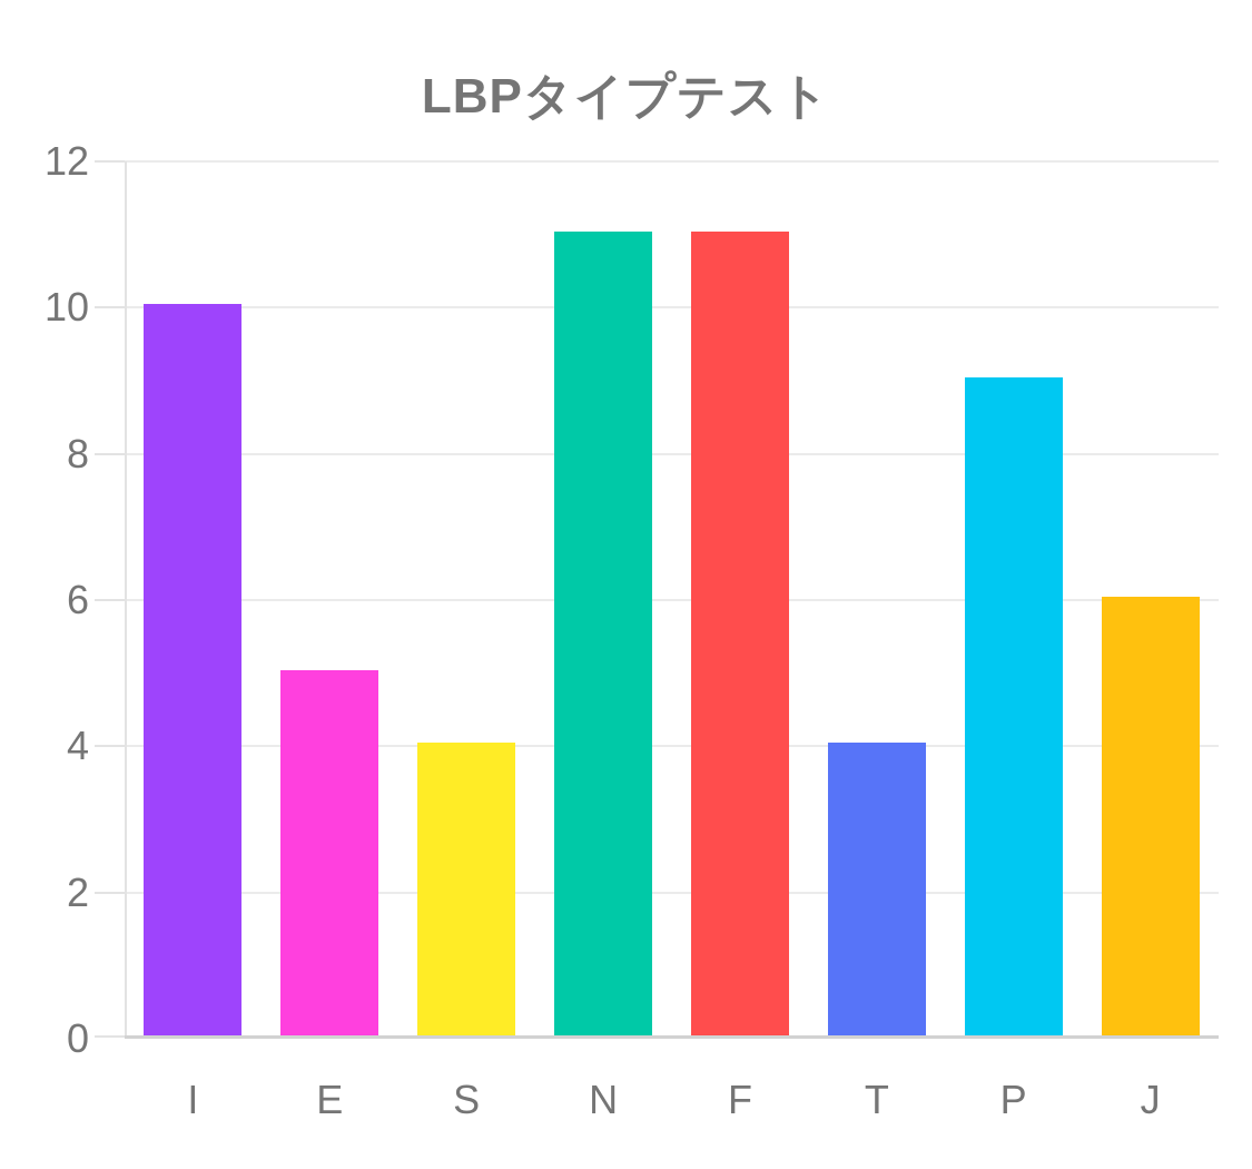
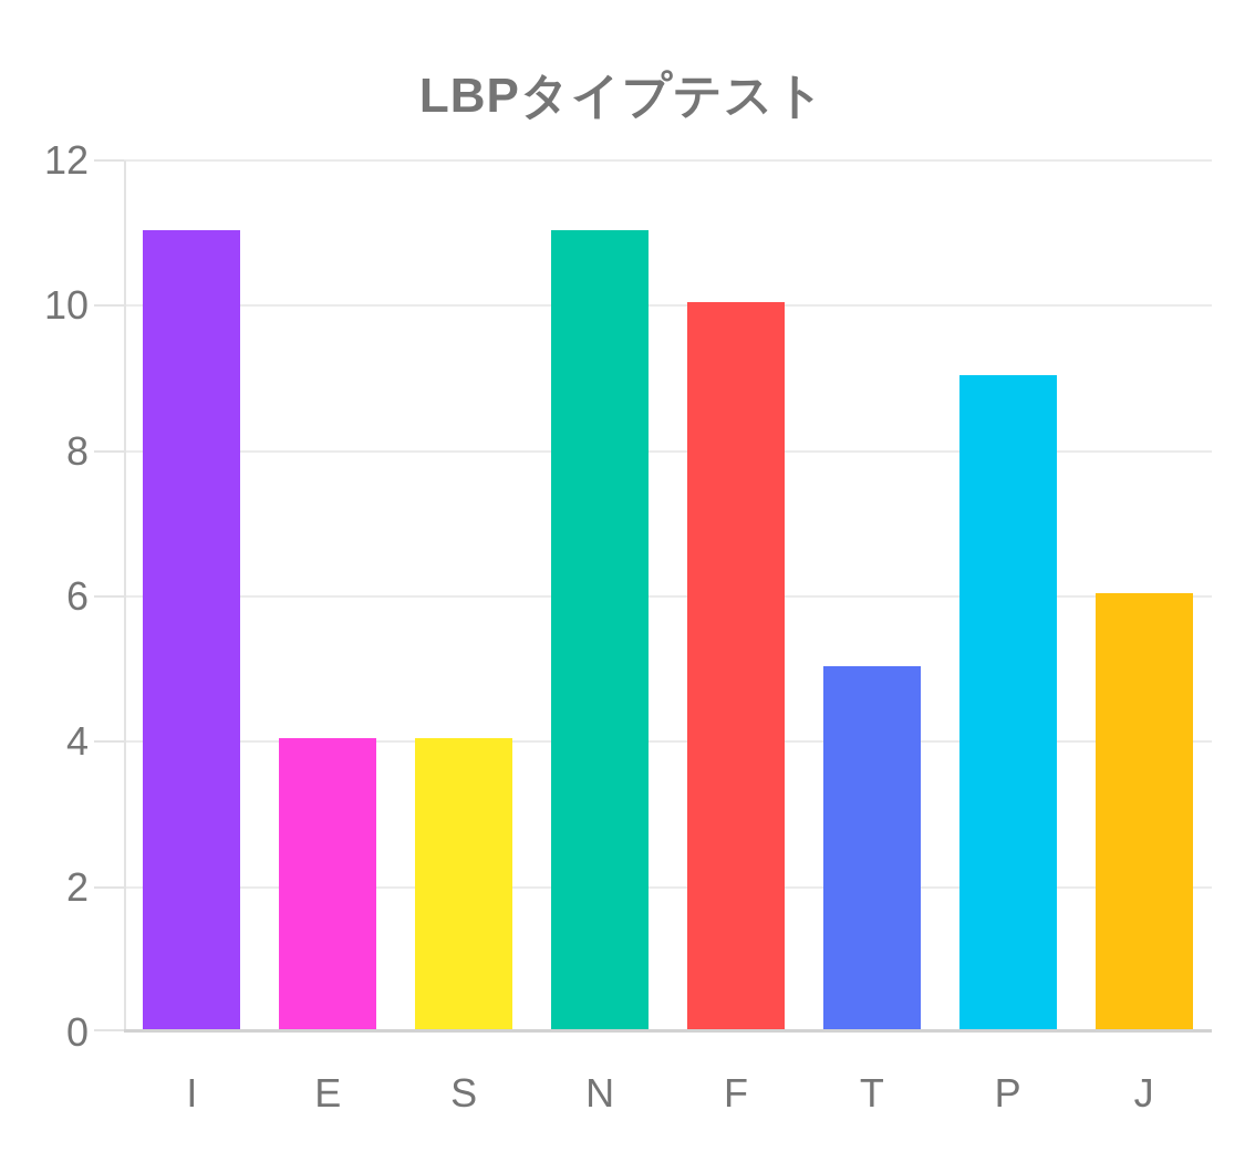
I: 10 -> 11
E: 5 -> 4
F: 11 -> 10
T: 4 -> 5
